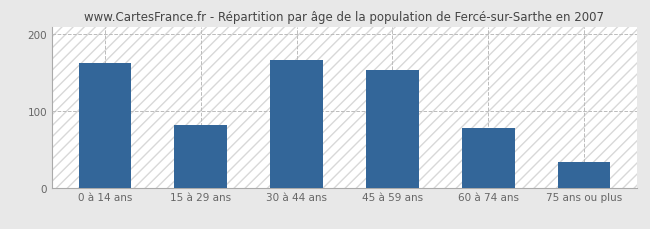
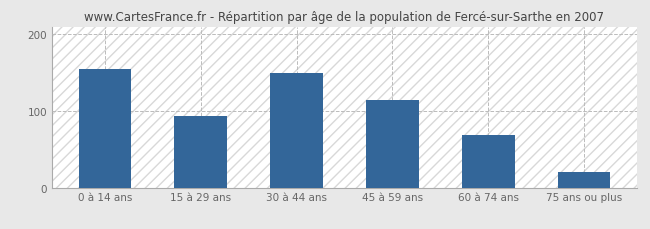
0 à 14 ans: 162 -> 155
15 à 29 ans: 82 -> 93
30 à 44 ans: 166 -> 150
45 à 59 ans: 154 -> 114
60 à 74 ans: 78 -> 68
75 ans ou plus: 34 -> 20
